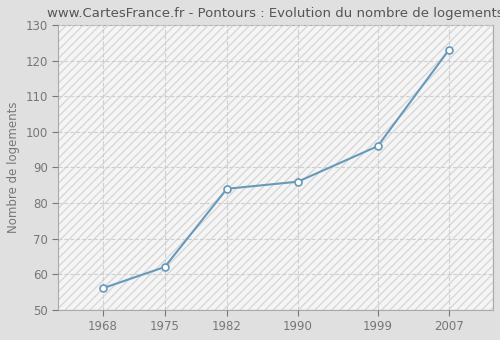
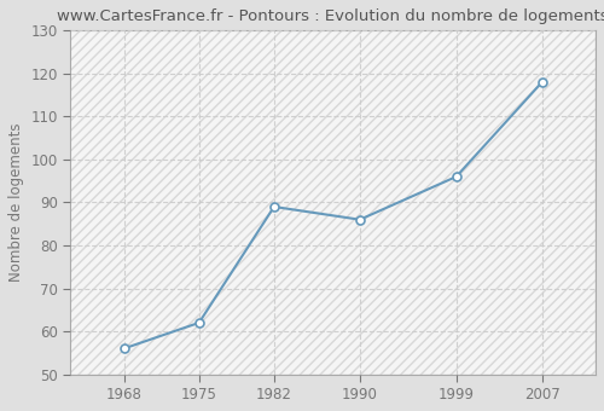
1982: 84 -> 89
2007: 123 -> 118
